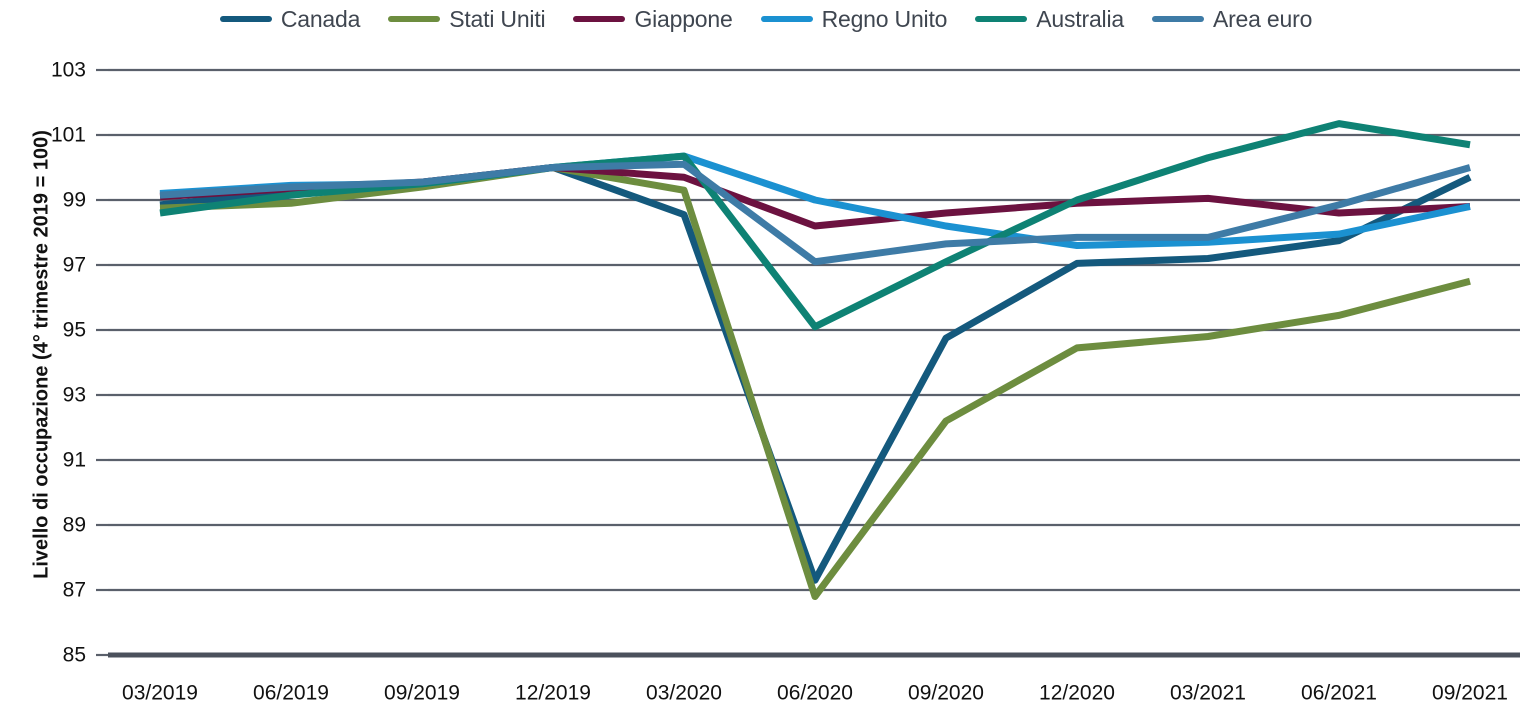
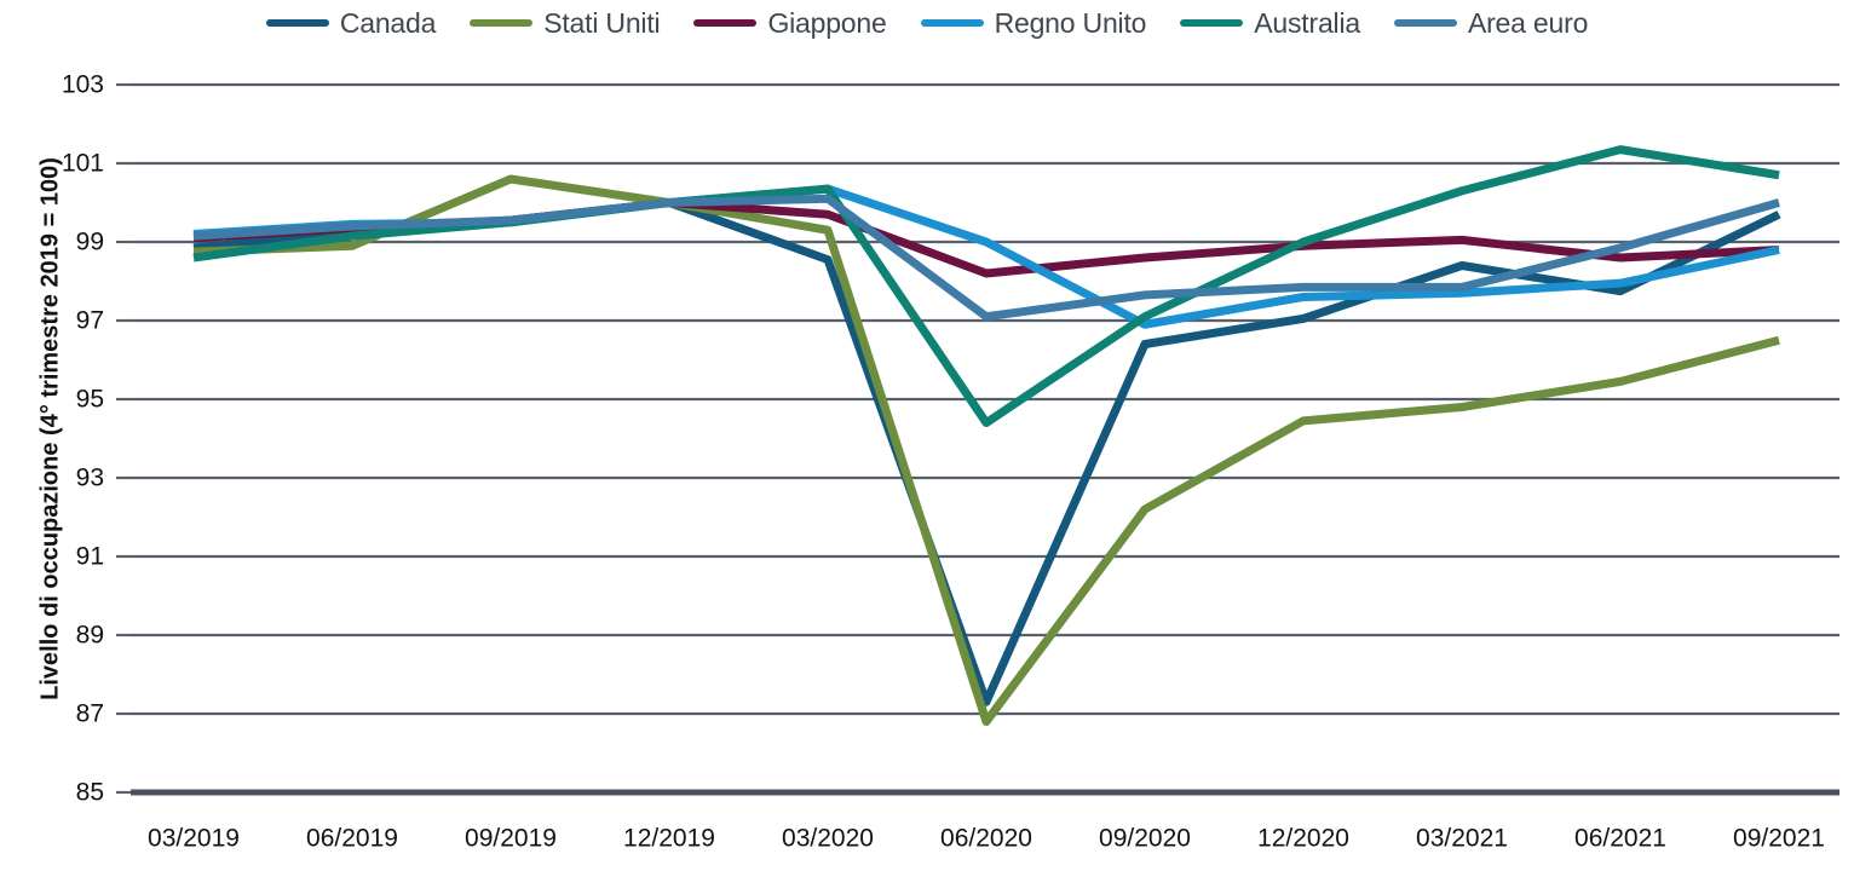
Stati Uniti/09/2019: 99.4 -> 100.6
Australia/06/2020: 95.1 -> 94.4
Canada/09/2020: 94.8 -> 96.4
Regno Unito/09/2020: 98.2 -> 96.9
Canada/03/2021: 97.2 -> 98.4
